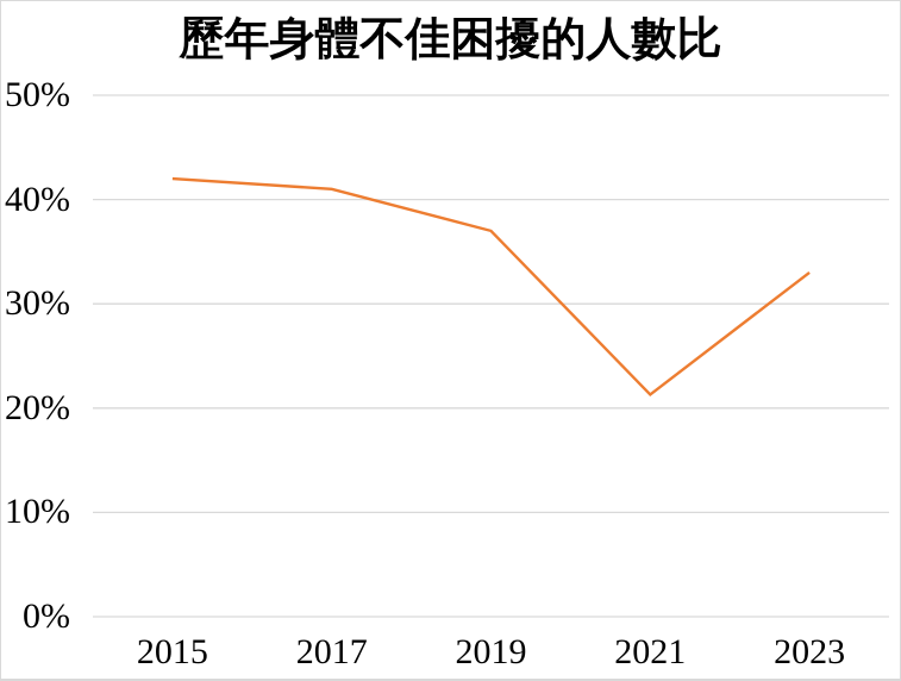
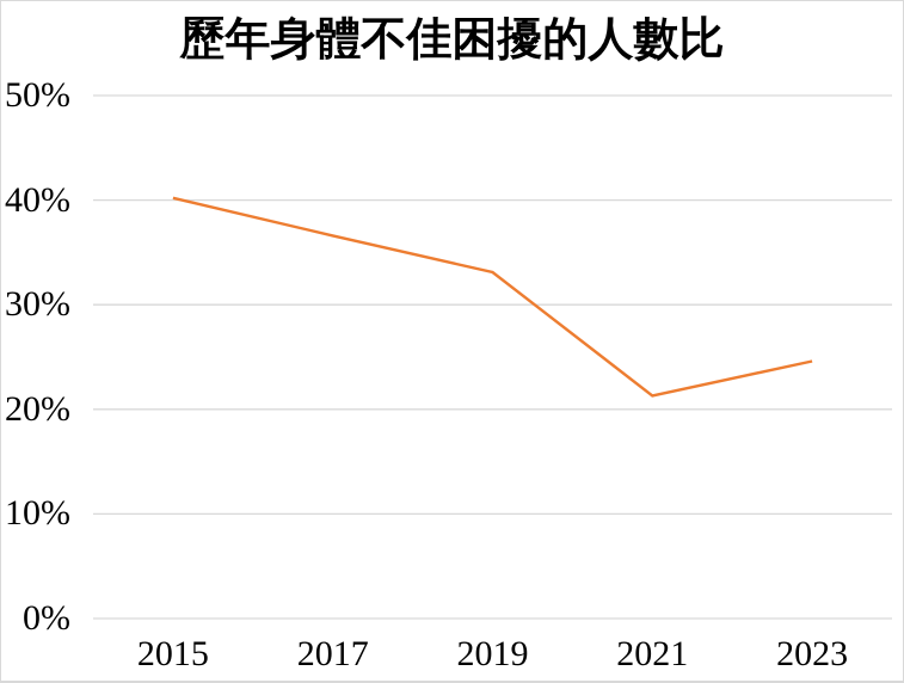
2015: 42% -> 40%
2017: 41% -> 37%
2019: 37% -> 33%
2023: 33% -> 25%
